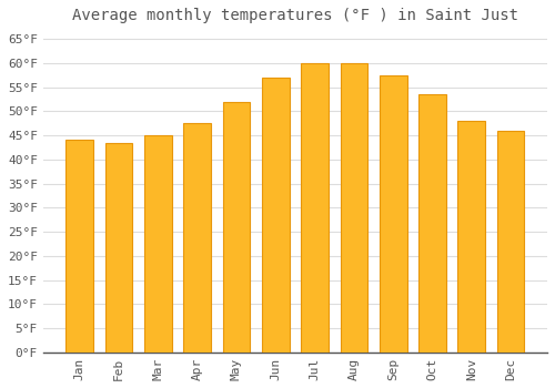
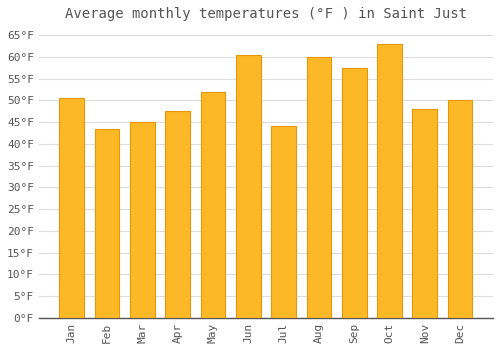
Jan: 44.0°F -> 50.5°F
Jun: 57.0°F -> 60.5°F
Jul: 60.0°F -> 44.0°F
Oct: 53.5°F -> 63.0°F
Dec: 46.0°F -> 50.0°F
